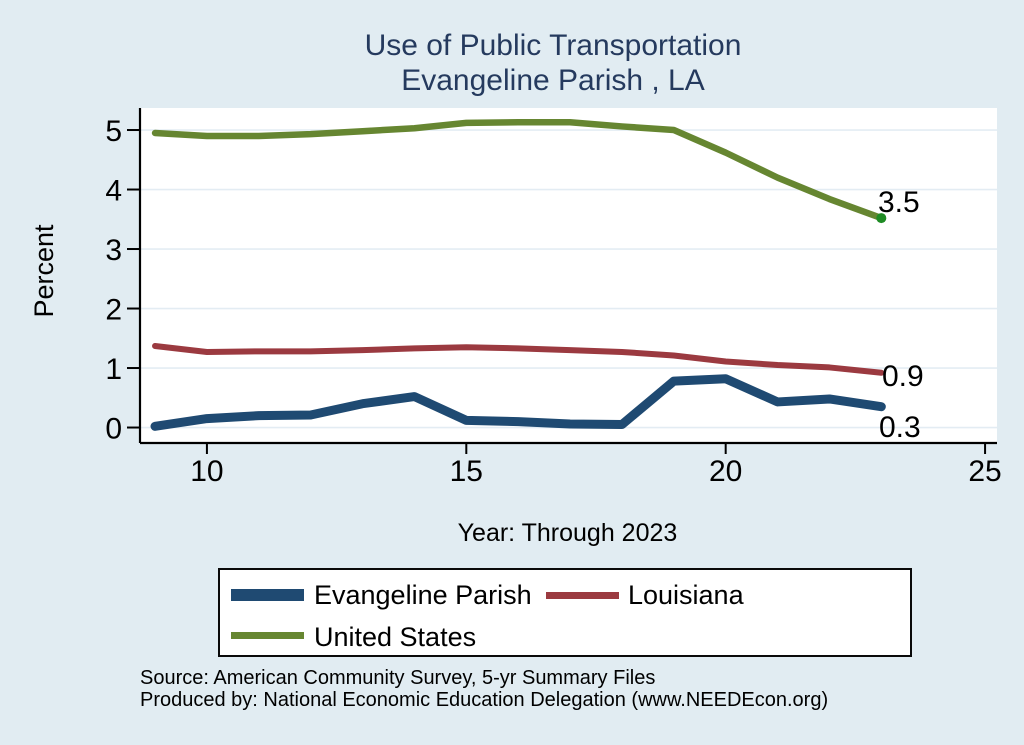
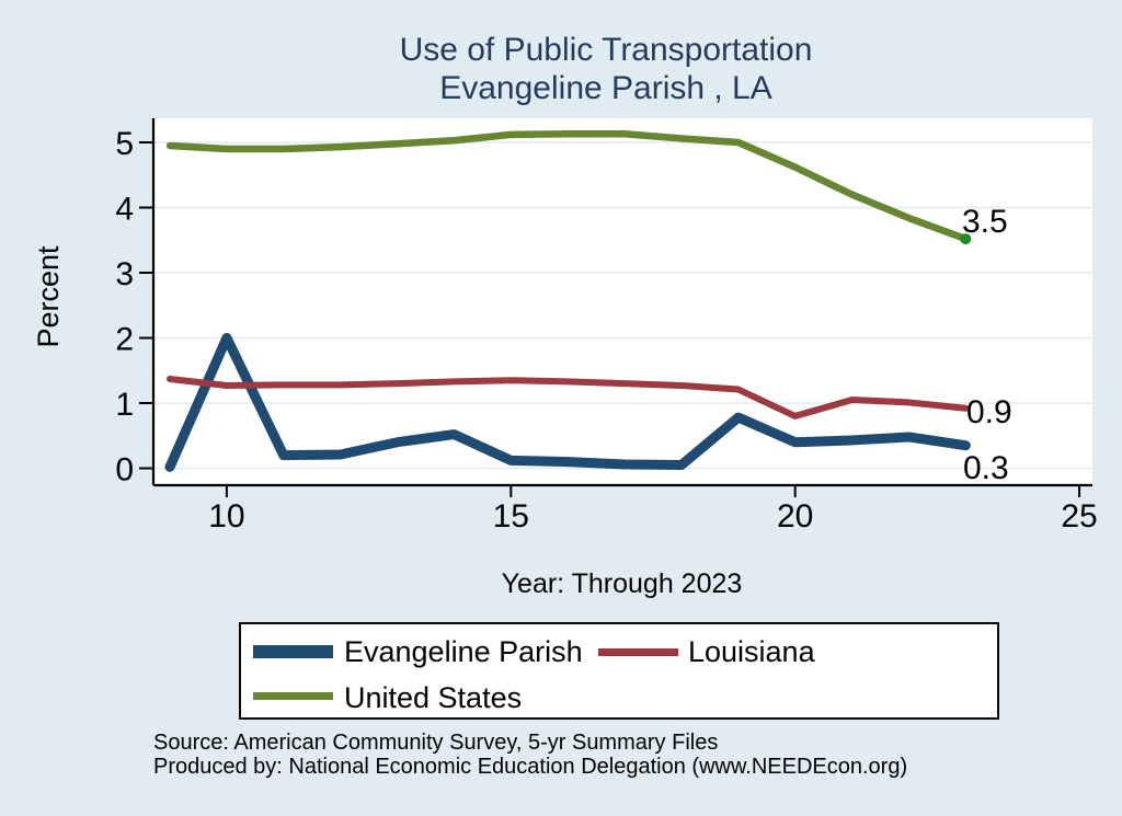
Evangeline Parish/10: 0.1 -> 2.0
Evangeline Parish/20: 0.8 -> 0.4
Louisiana/20: 1.1 -> 0.8
